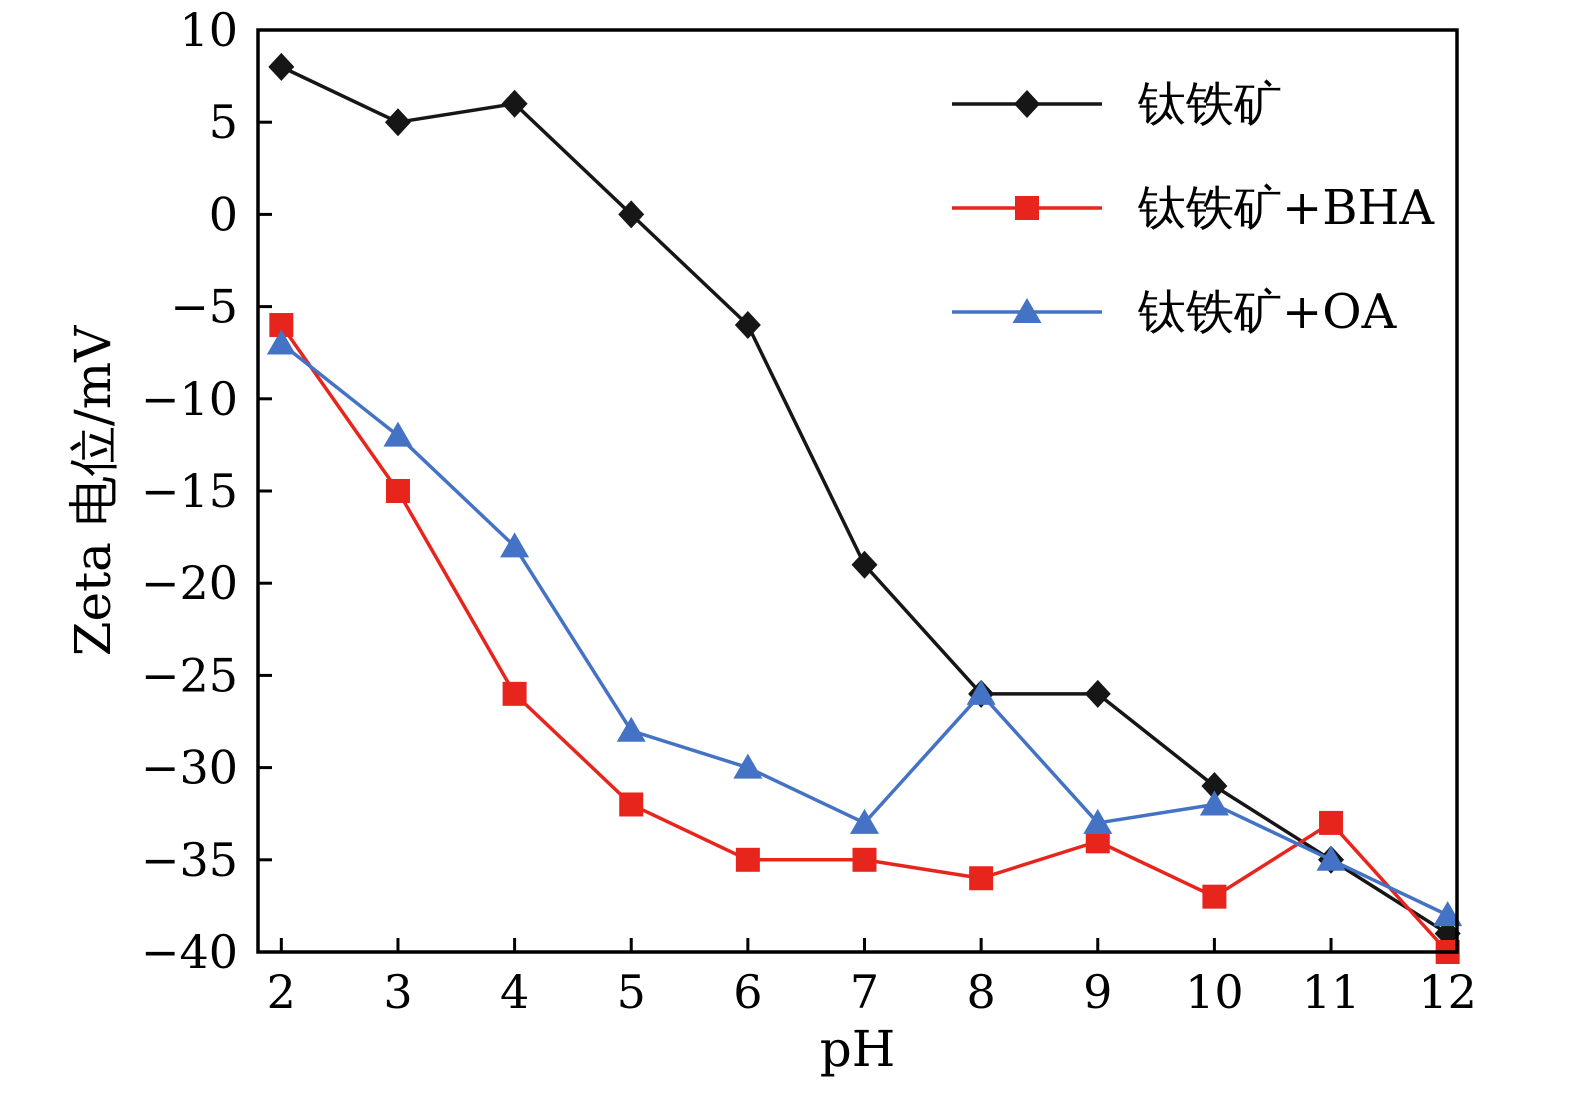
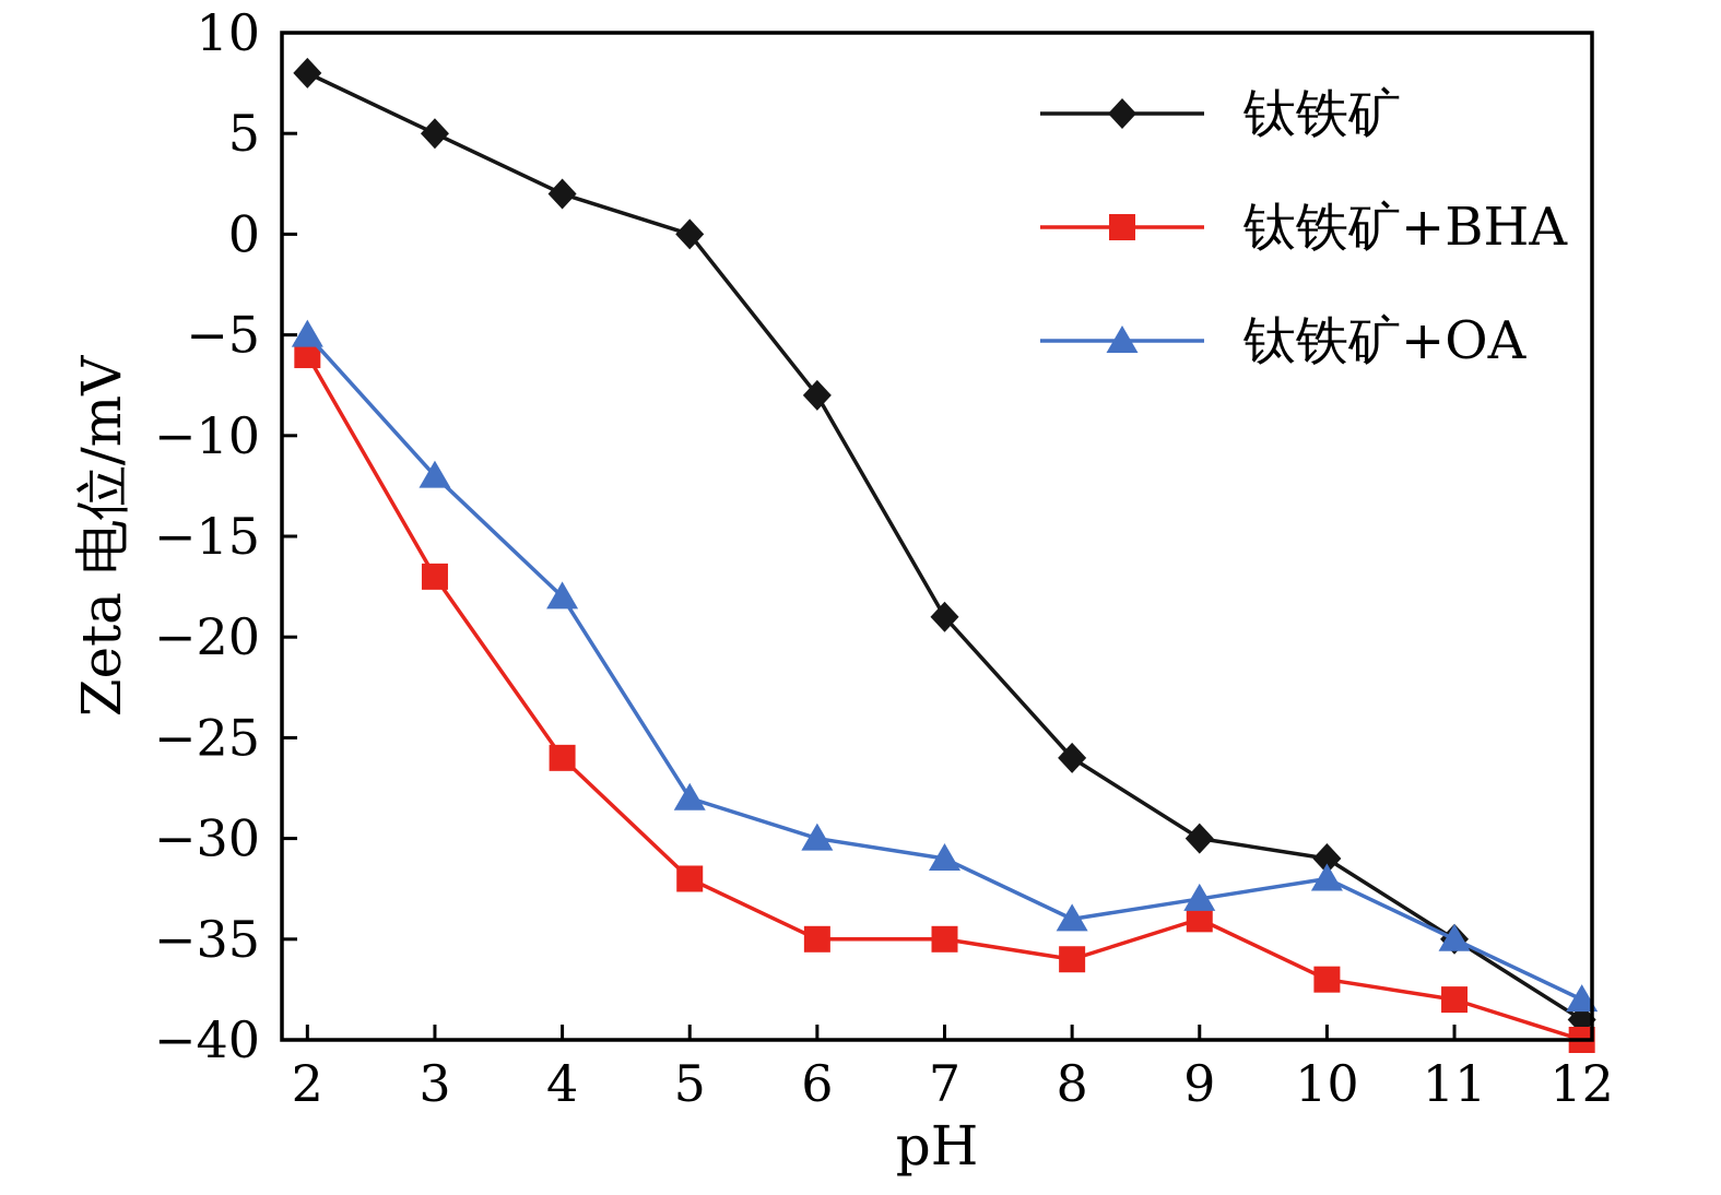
钛铁矿+OA/2: -7 -> -5
钛铁矿+BHA/3: -15 -> -17
钛铁矿/4: 6 -> 2
钛铁矿/6: -6 -> -8
钛铁矿+OA/7: -33 -> -31
钛铁矿+OA/8: -26 -> -34
钛铁矿/9: -26 -> -30
钛铁矿+BHA/11: -33 -> -38
